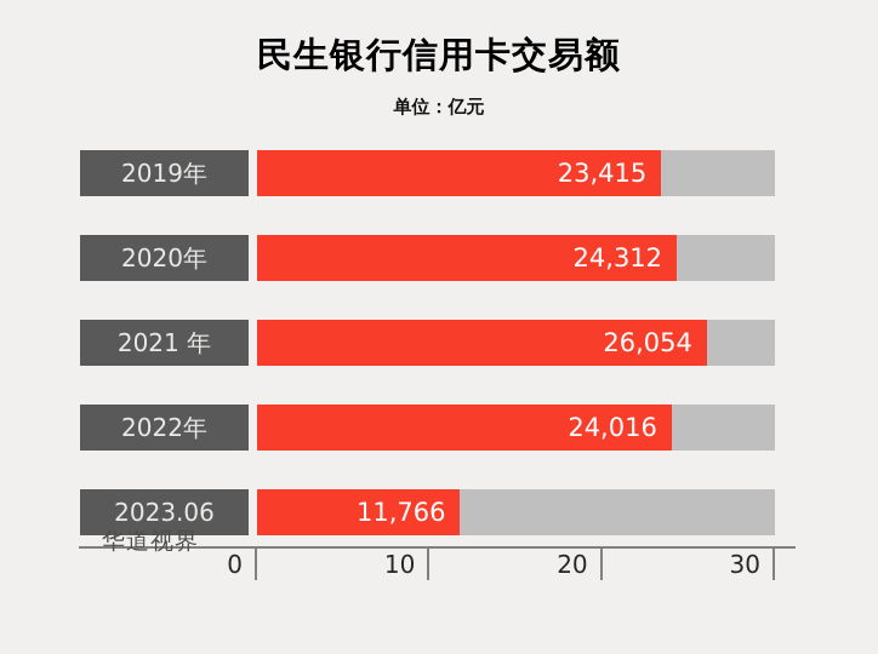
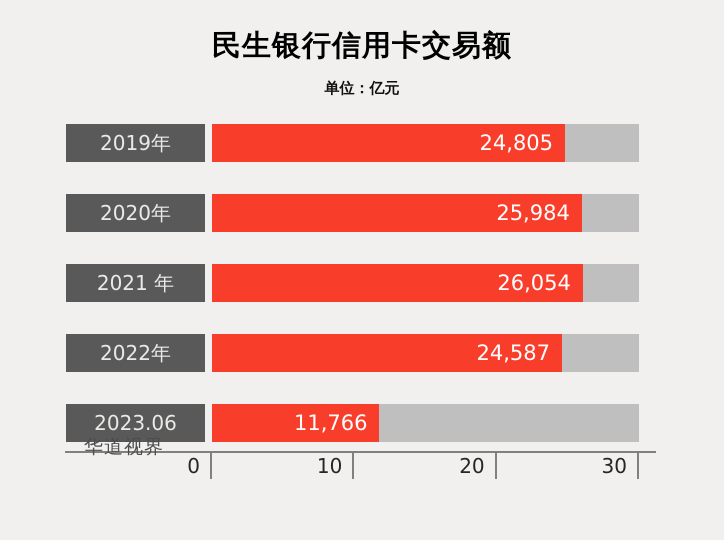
2019年: 23,415 -> 24,805
2020年: 24,312 -> 25,984
2022年: 24,016 -> 24,587
